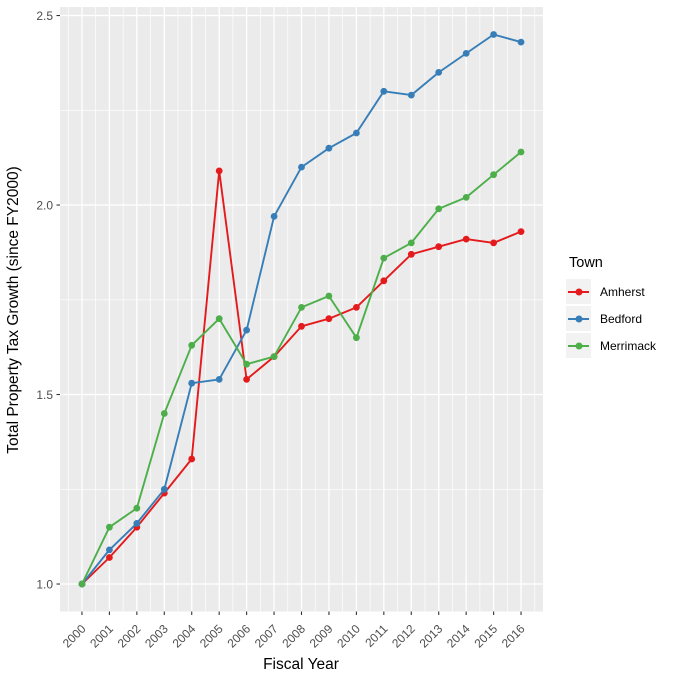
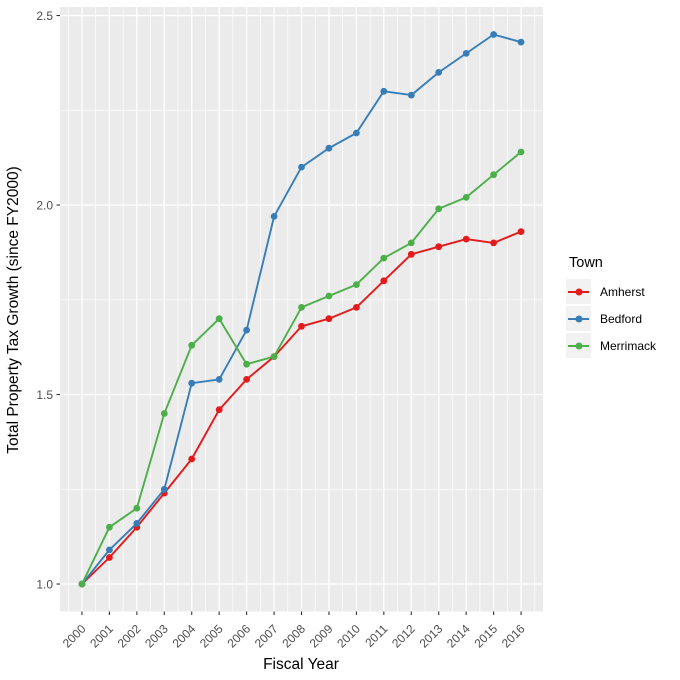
Amherst/2005: 2.09 -> 1.46
Merrimack/2010: 1.65 -> 1.79
